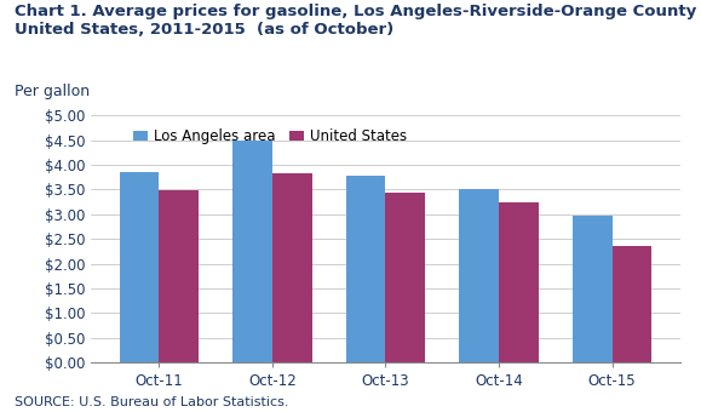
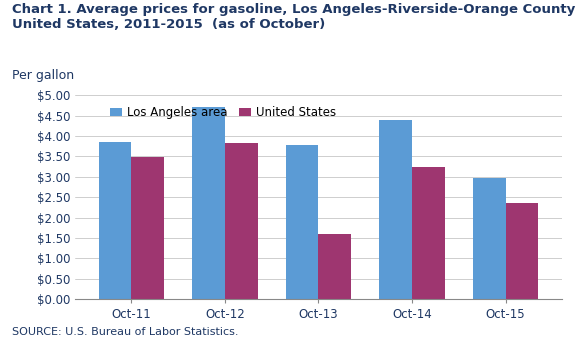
Los Angeles area/Oct-12: $4.50 -> $4.70
United States/Oct-13: $3.44 -> $1.60
Los Angeles area/Oct-14: $3.52 -> $4.40
